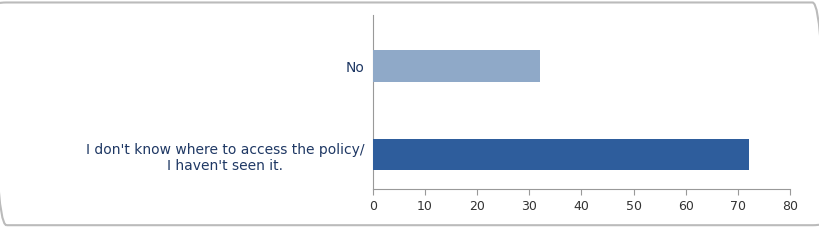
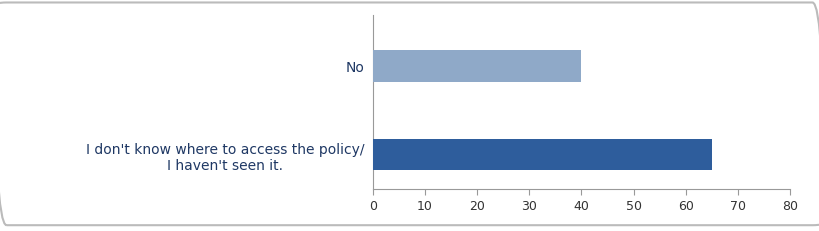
No: 32 -> 40
I don't know where to access the policy/ I haven't seen it.: 72 -> 65
